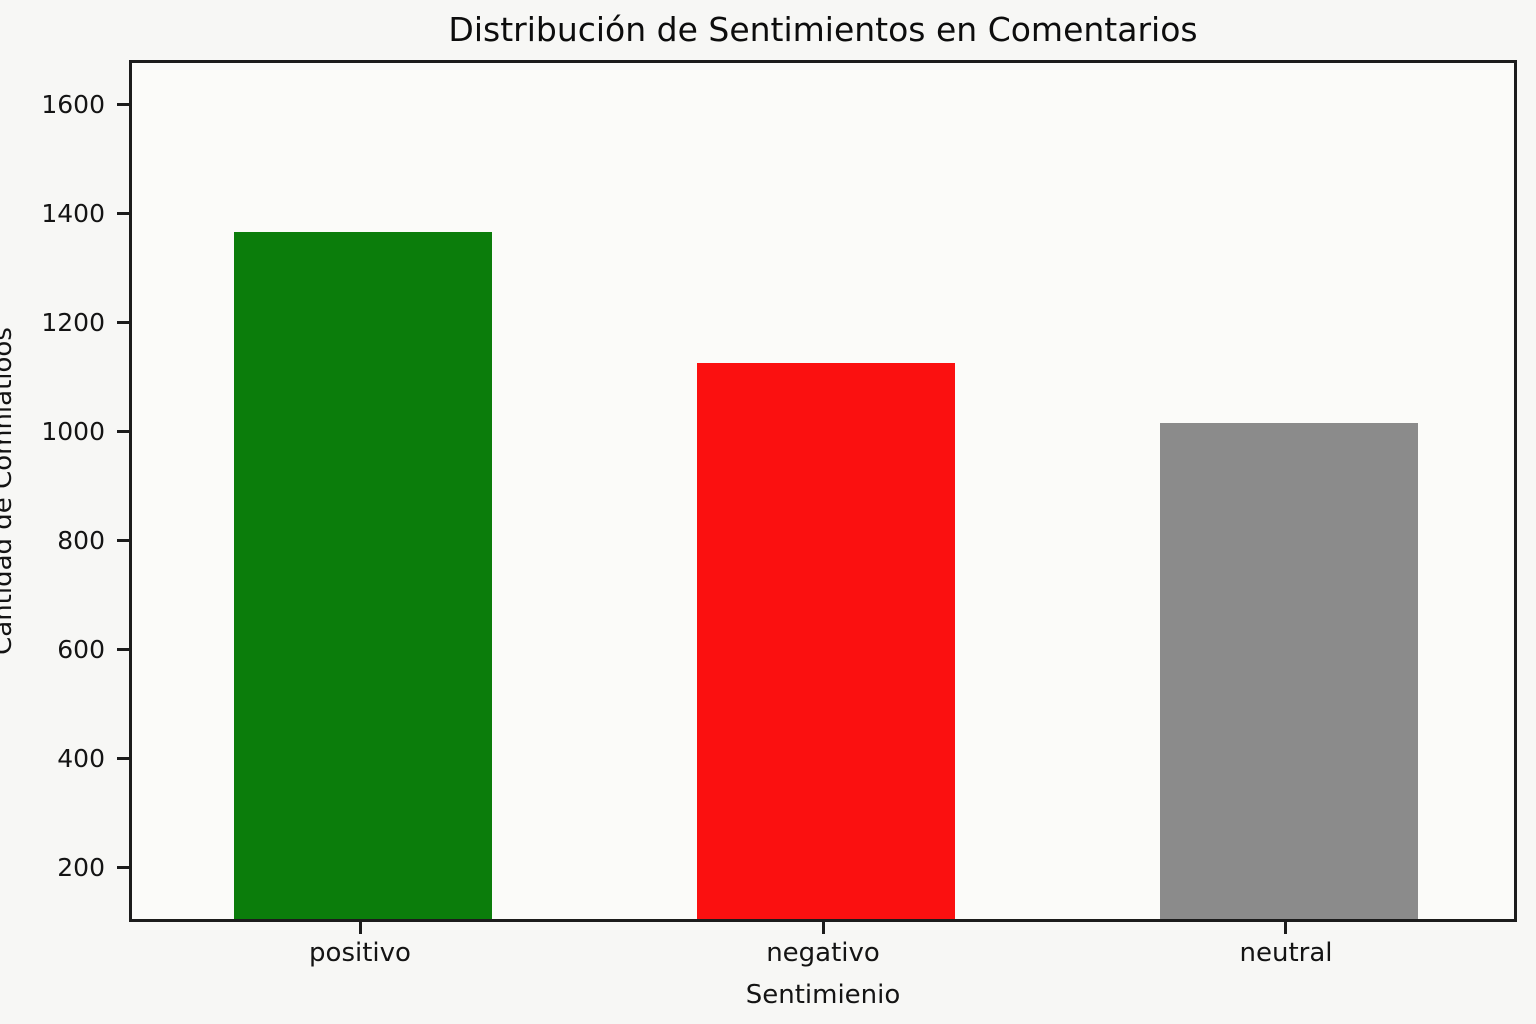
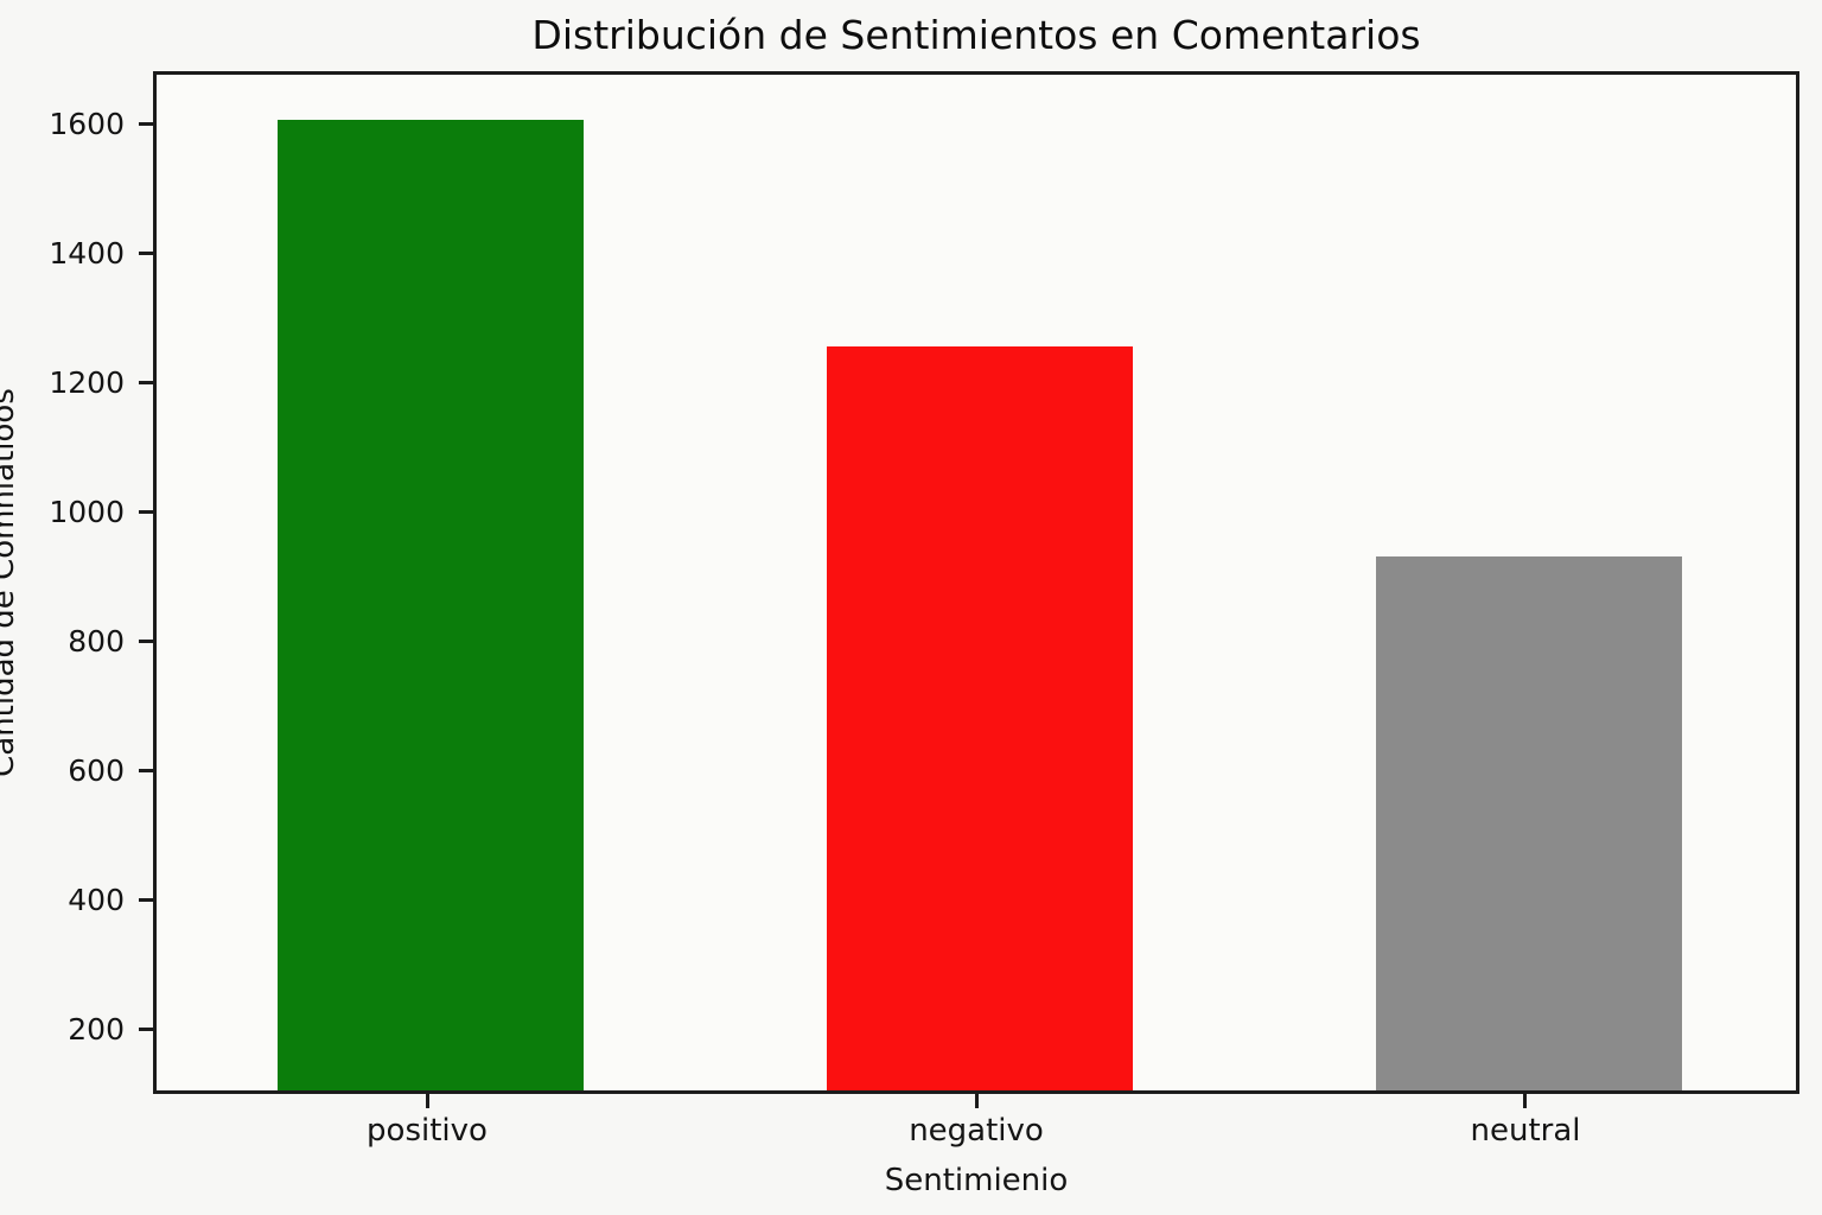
positivo: 1360 -> 1600
negativo: 1120 -> 1250
neutral: 1010 -> 920
